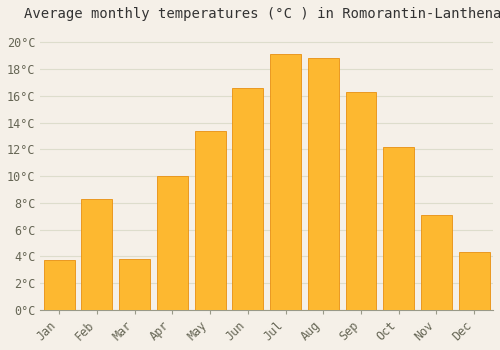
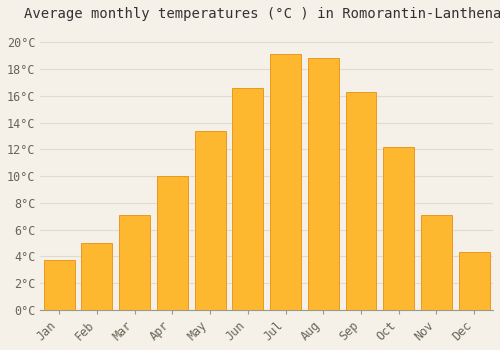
Feb: 8.3°C -> 5.0°C
Mar: 3.8°C -> 7.1°C
